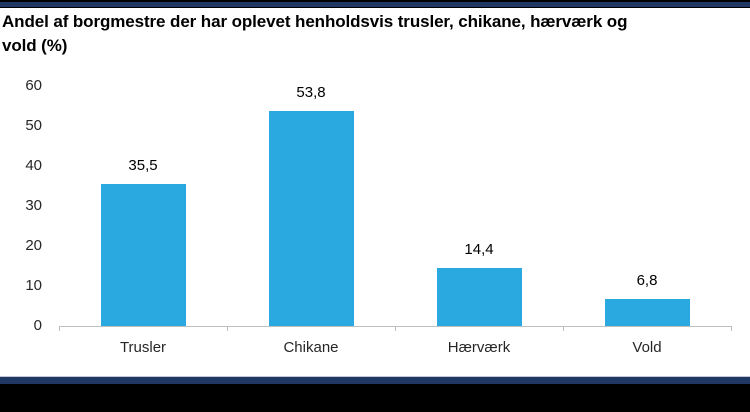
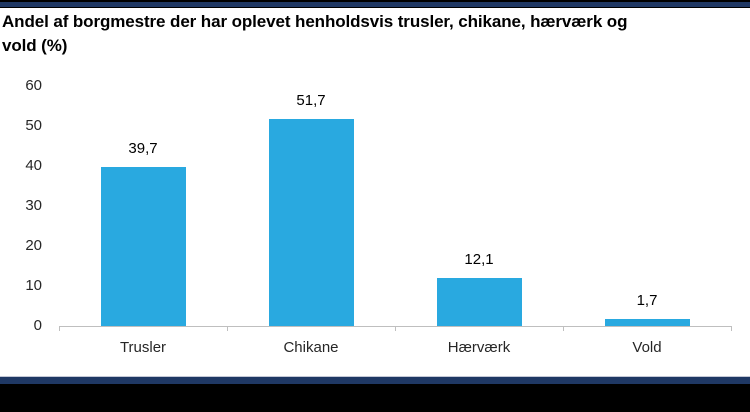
Trusler: 35,5 -> 39,7
Chikane: 53,8 -> 51,7
Hærværk: 14,4 -> 12,1
Vold: 6,8 -> 1,7
